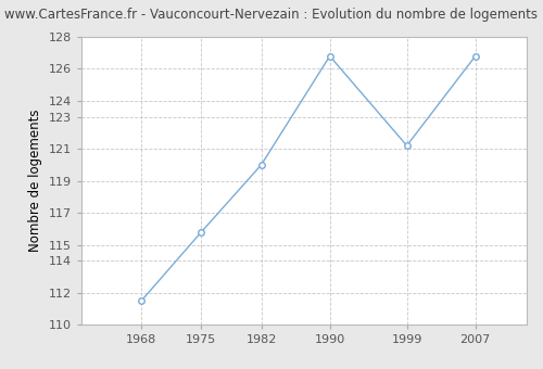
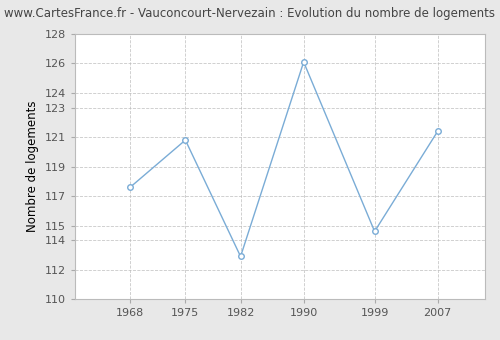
1968: 111.5 -> 117.6
1975: 115.8 -> 120.8
1982: 120.0 -> 112.9
1990: 126.8 -> 126.1
1999: 121.2 -> 114.6
2007: 126.8 -> 121.4
